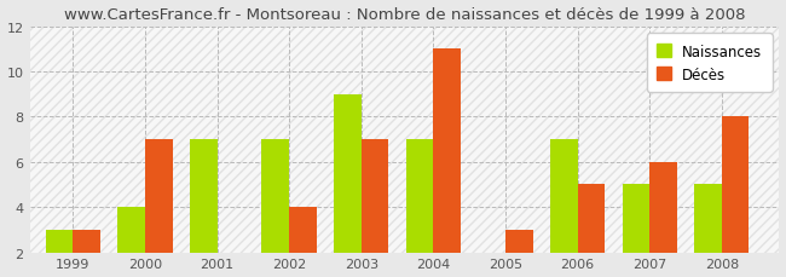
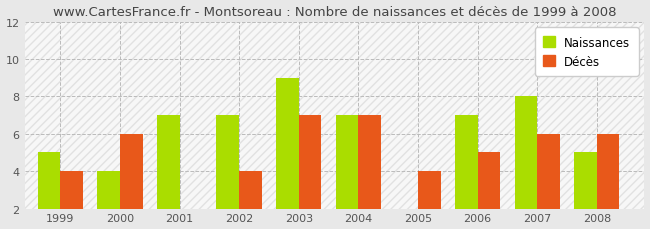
Naissances/1999: 3 -> 5
Décès/1999: 3 -> 4
Décès/2000: 7 -> 6
Décès/2004: 11 -> 7
Décès/2005: 3 -> 4
Naissances/2007: 5 -> 8
Décès/2008: 8 -> 6
